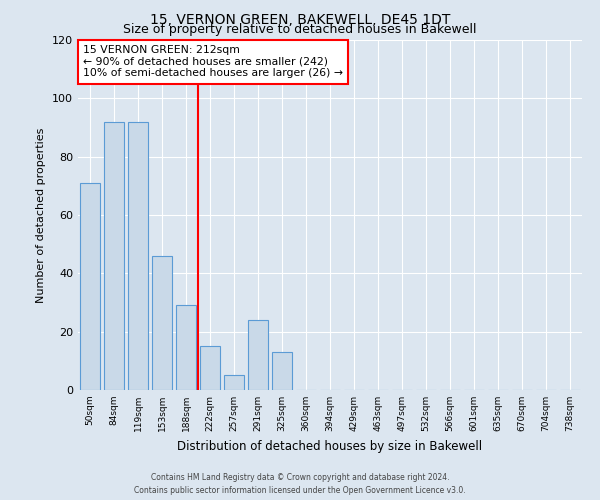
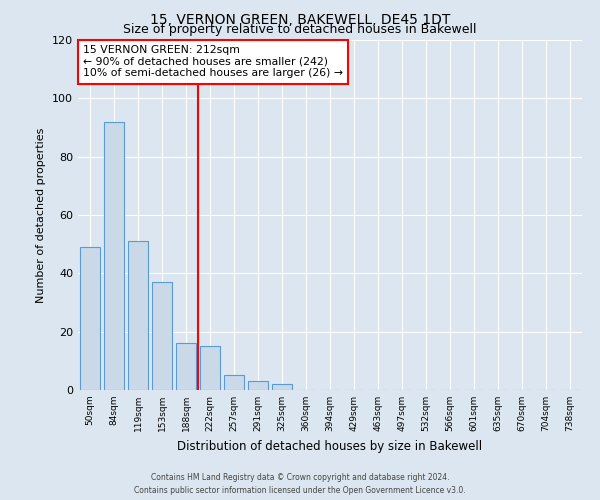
50sqm: 71 -> 49
119sqm: 92 -> 51
153sqm: 46 -> 37
188sqm: 29 -> 16
291sqm: 24 -> 3
325sqm: 13 -> 2
